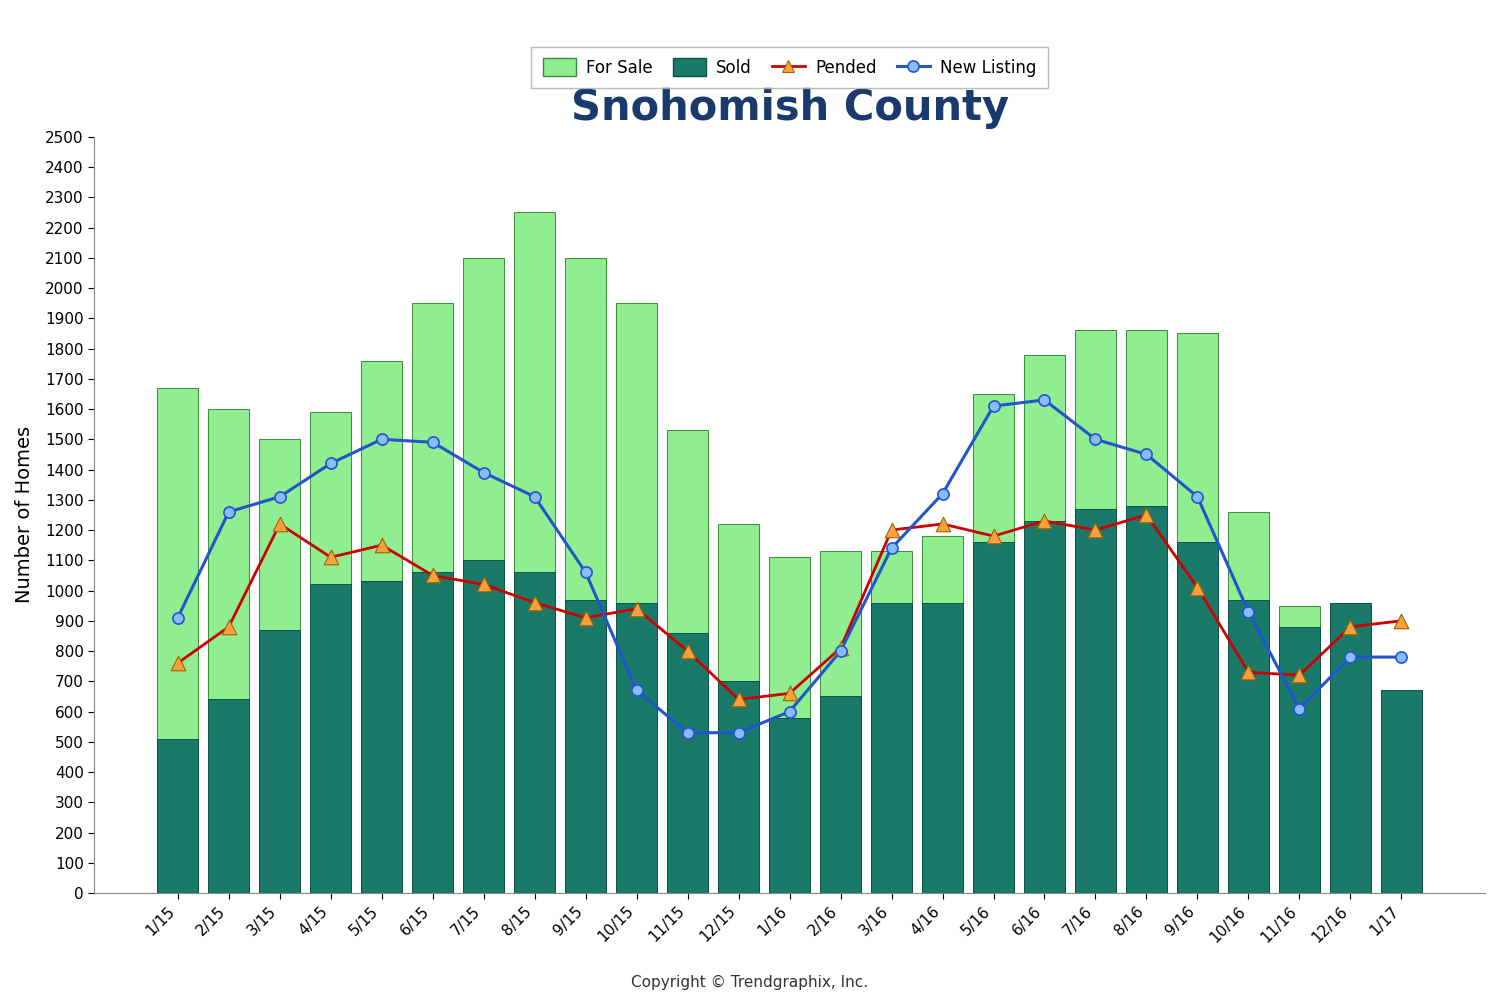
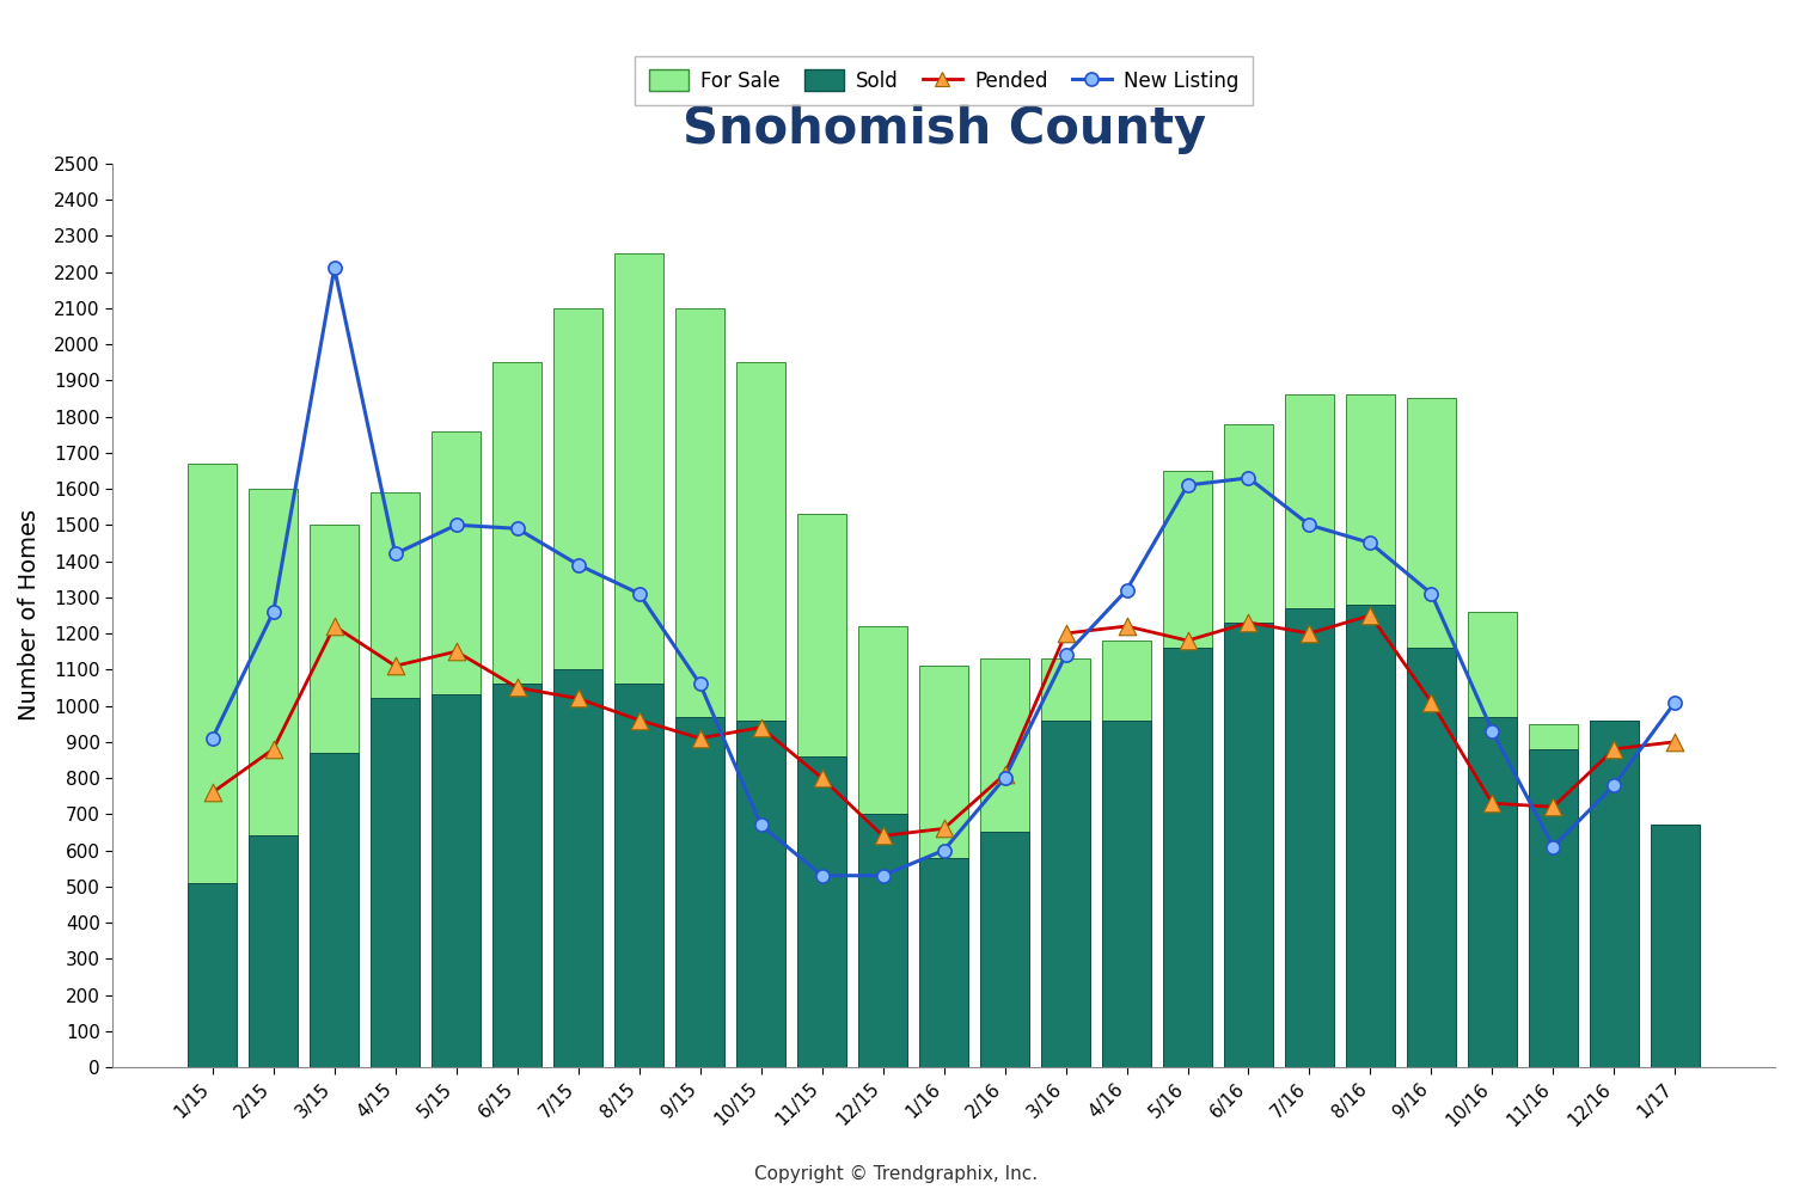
New Listing/3/15: 1310 -> 2210
New Listing/1/17: 780 -> 1010
